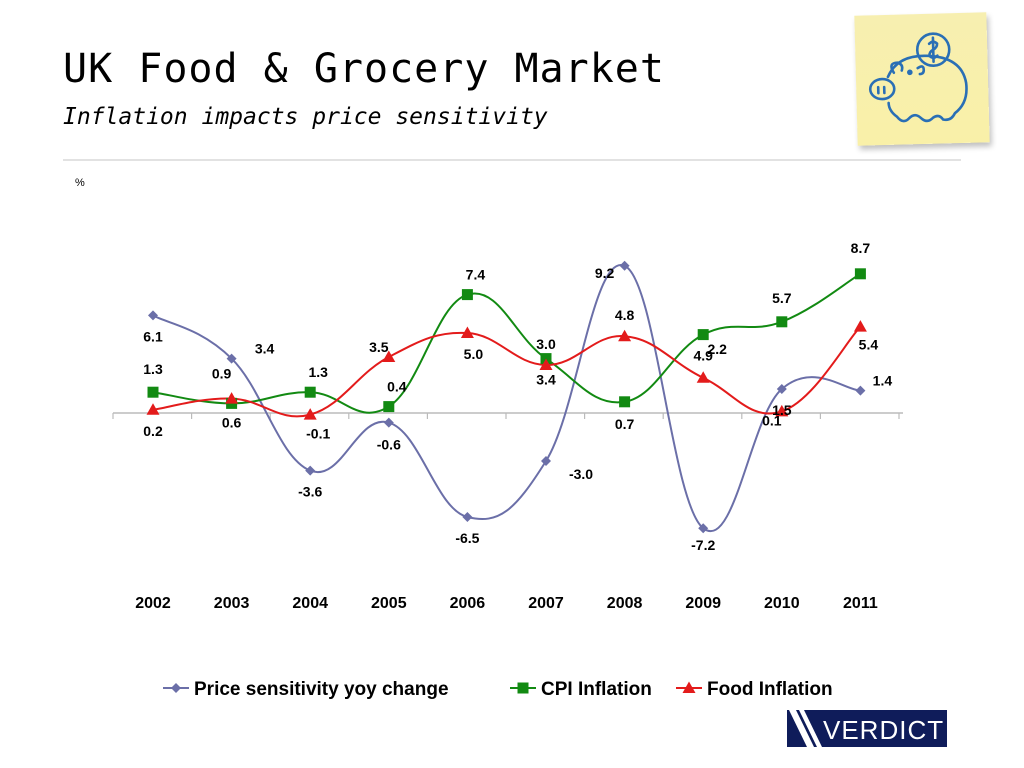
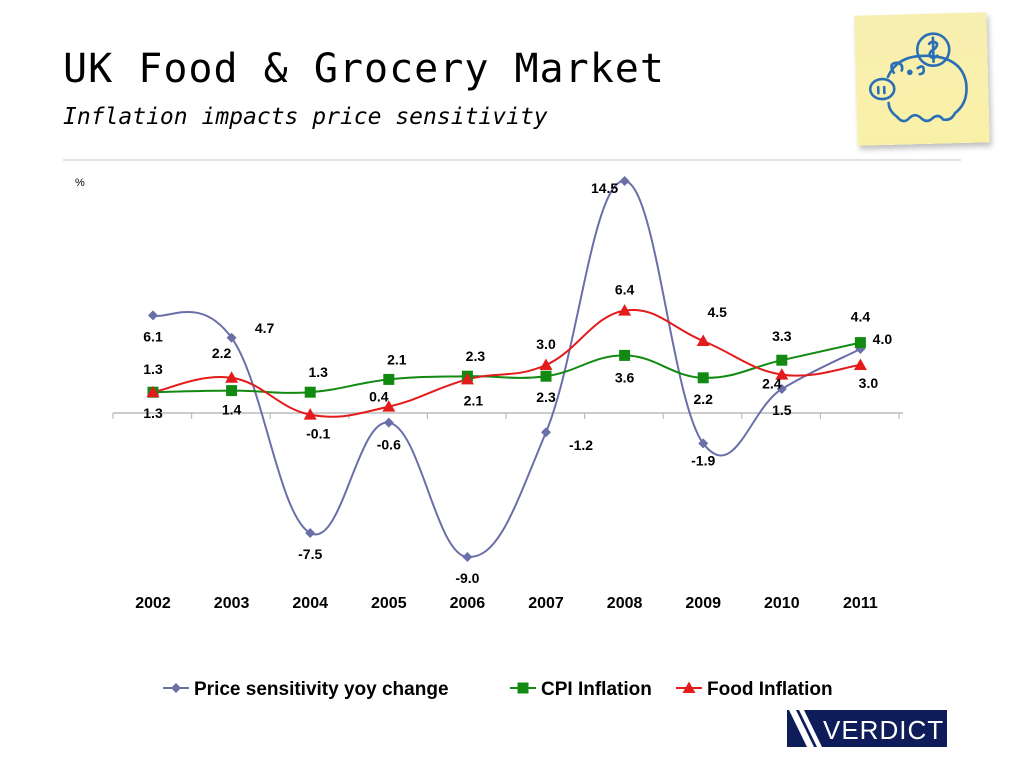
Food Inflation/2002: 0.2 -> 1.3
Price sensitivity yoy change/2003: 3.4 -> 4.7
CPI Inflation/2003: 0.6 -> 1.4
Food Inflation/2003: 0.9 -> 2.2
Price sensitivity yoy change/2004: -3.6 -> -7.5
CPI Inflation/2005: 0.4 -> 2.1
Food Inflation/2005: 3.5 -> 0.4
Price sensitivity yoy change/2006: -6.5 -> -9.0
CPI Inflation/2006: 7.4 -> 2.3
Food Inflation/2006: 5.0 -> 2.1
Price sensitivity yoy change/2007: -3.0 -> -1.2
CPI Inflation/2007: 3.4 -> 2.3
Price sensitivity yoy change/2008: 9.2 -> 14.5
CPI Inflation/2008: 0.7 -> 3.6
Food Inflation/2008: 4.8 -> 6.4
Price sensitivity yoy change/2009: -7.2 -> -1.9
CPI Inflation/2009: 4.9 -> 2.2
Food Inflation/2009: 2.2 -> 4.5
CPI Inflation/2010: 5.7 -> 3.3
Food Inflation/2010: 0.1 -> 2.4
Price sensitivity yoy change/2011: 1.4 -> 4.0
CPI Inflation/2011: 8.7 -> 4.4
Food Inflation/2011: 5.4 -> 3.0
